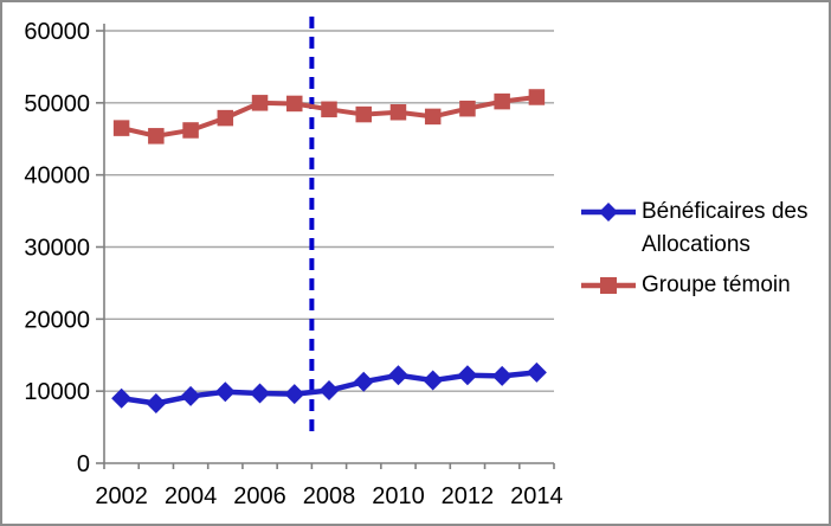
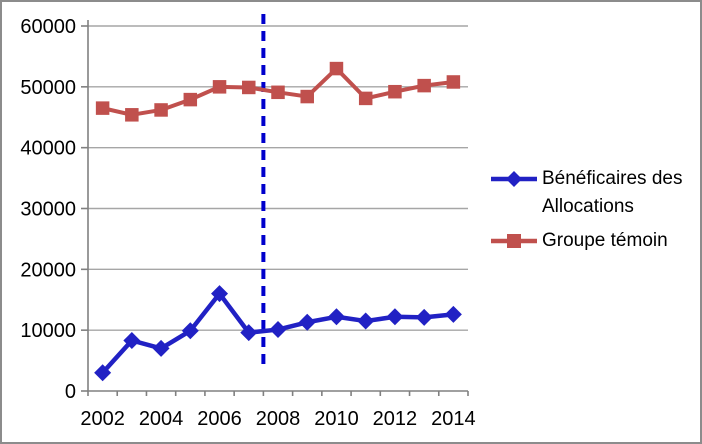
Bénéficaires des Allocations/2002: 9000 -> 3000
Bénéficaires des Allocations/2004: 9000 -> 7000
Bénéficaires des Allocations/2006: 10000 -> 16000
Groupe témoin/2010: 49000 -> 53000
